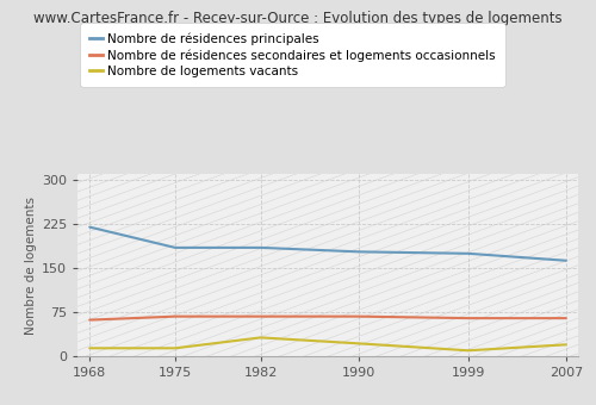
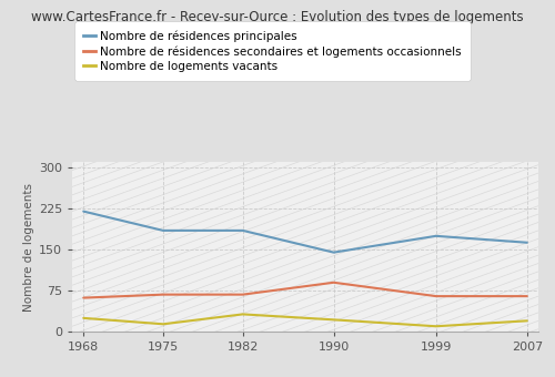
Nombre de logements vacants/1968: 14 -> 25
Nombre de résidences principales/1990: 178 -> 145
Nombre de résidences secondaires et logements occasionnels/1990: 68 -> 90
